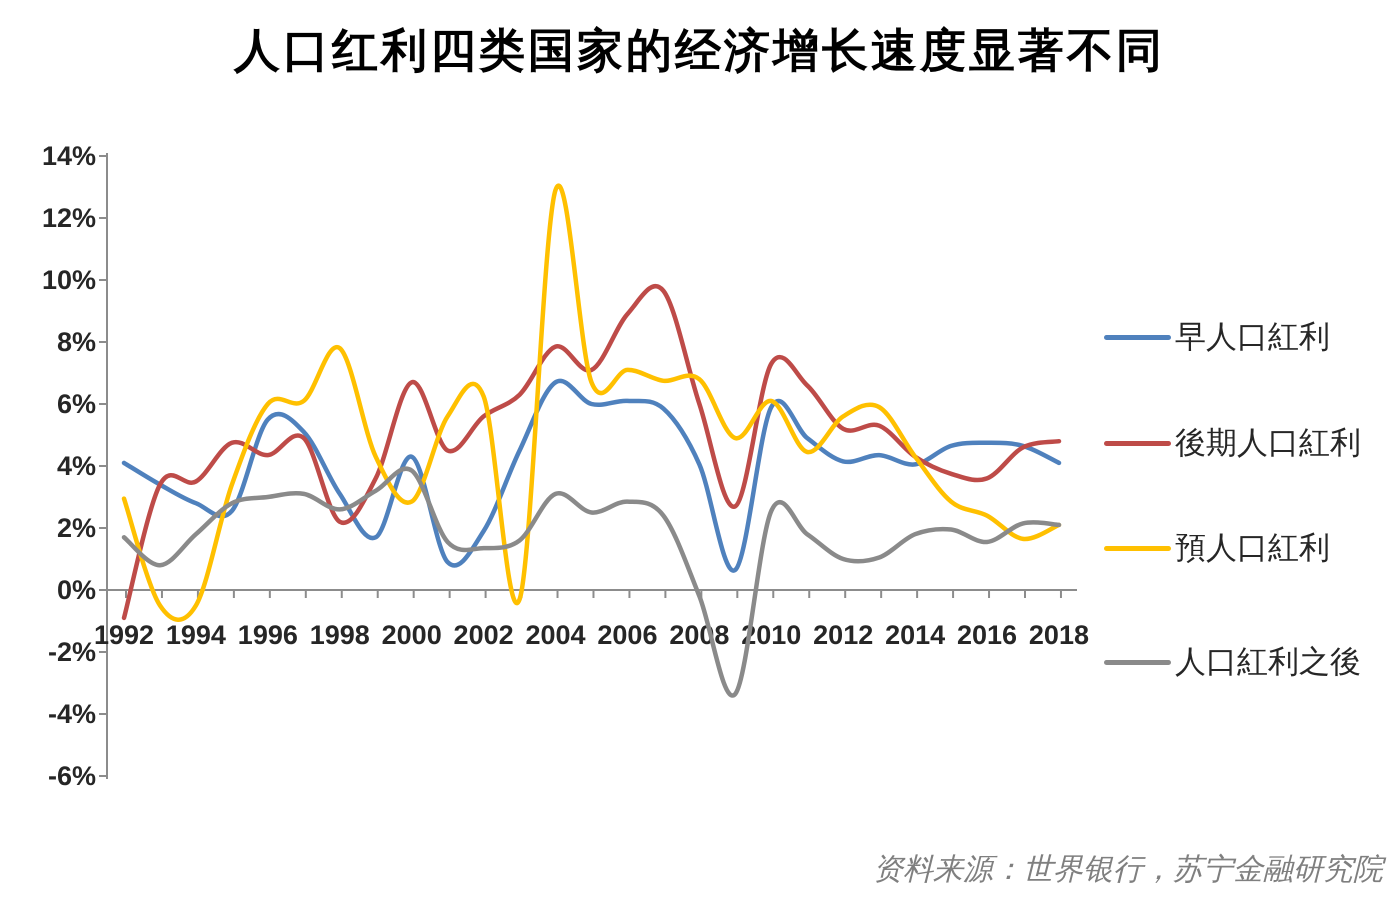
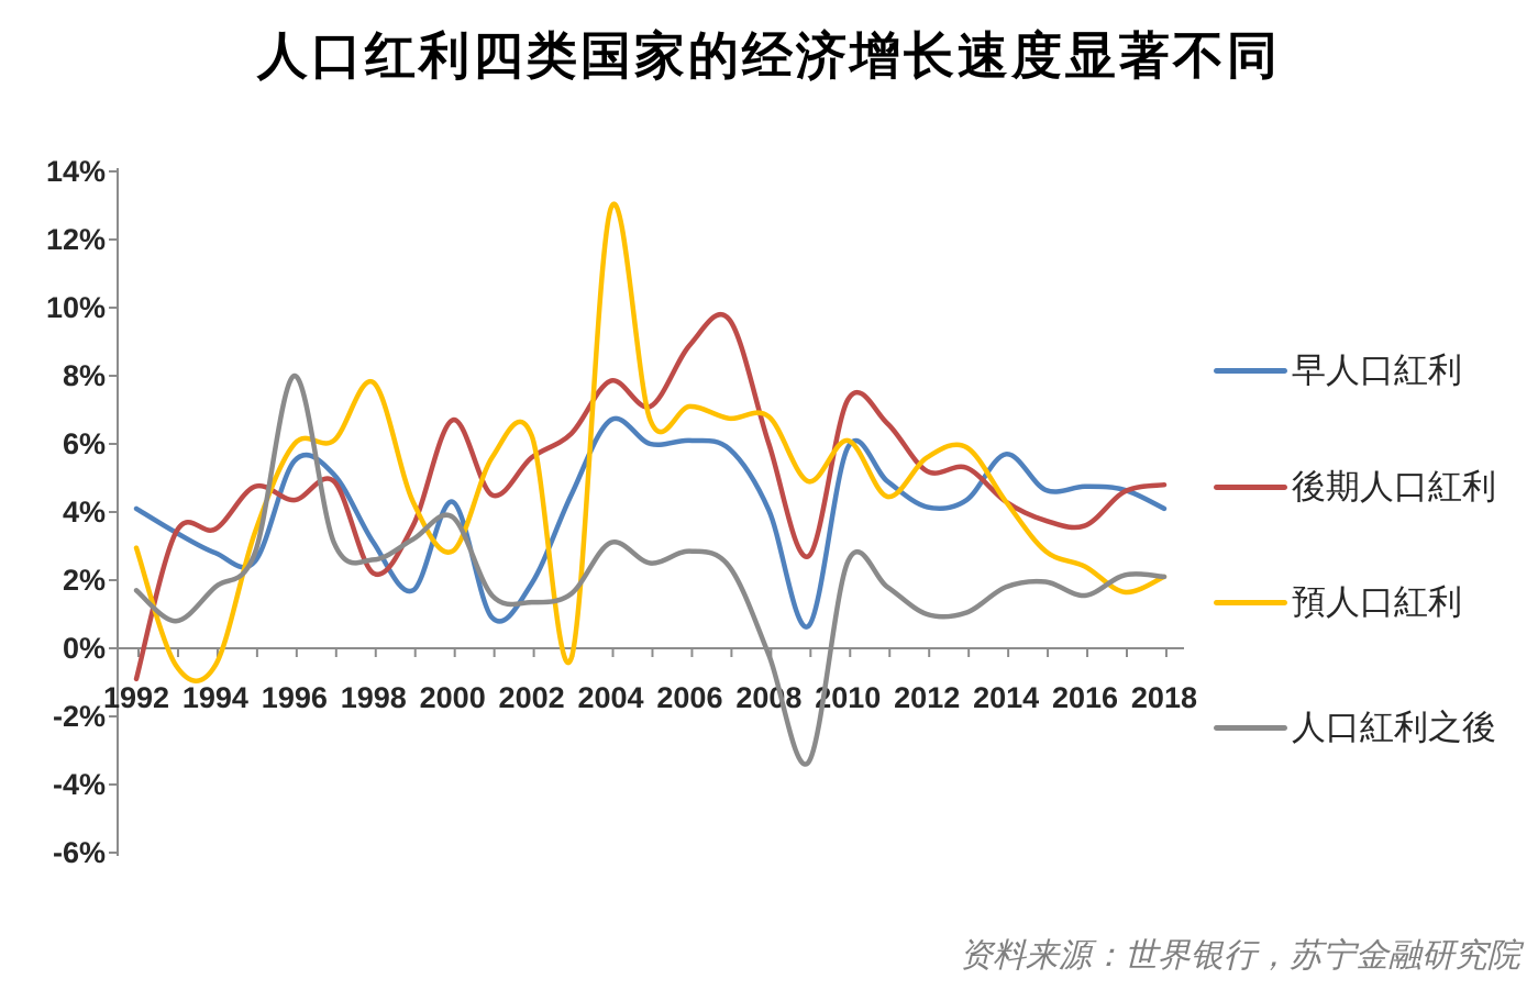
人口紅利之後/1996: 3.0% -> 8.0%
早人口紅利/2014: 4.0% -> 5.7%
